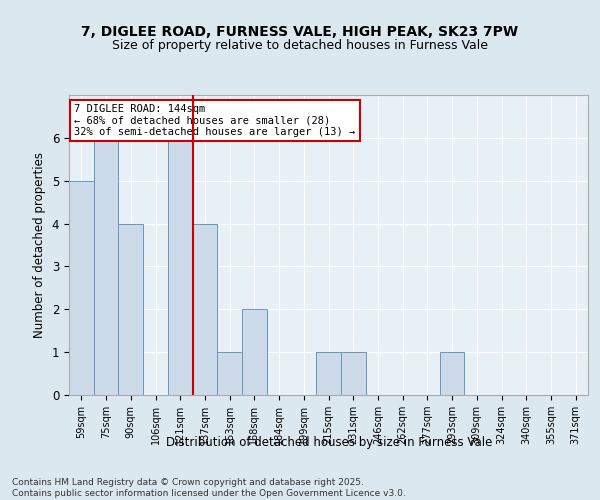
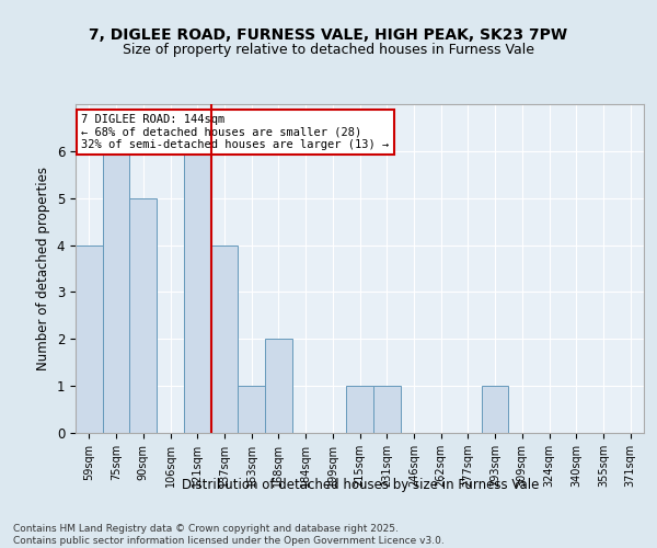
59sqm: 5 -> 4
90sqm: 4 -> 5
